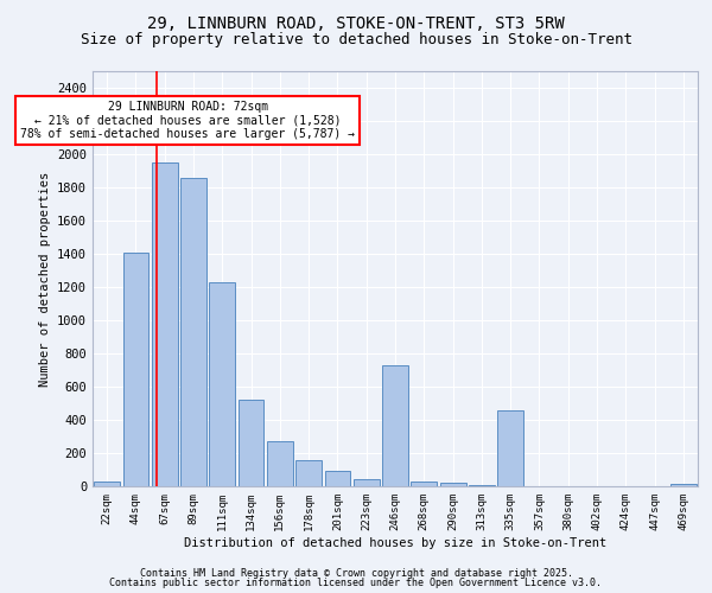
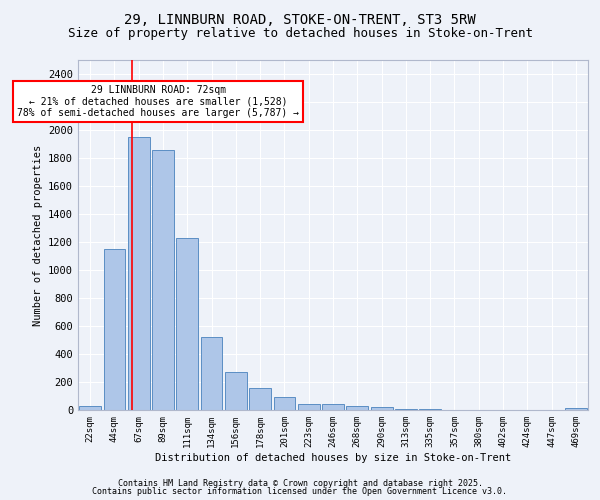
44sqm: 1410 -> 1150
246sqm: 730 -> 40
335sqm: 460 -> 0
